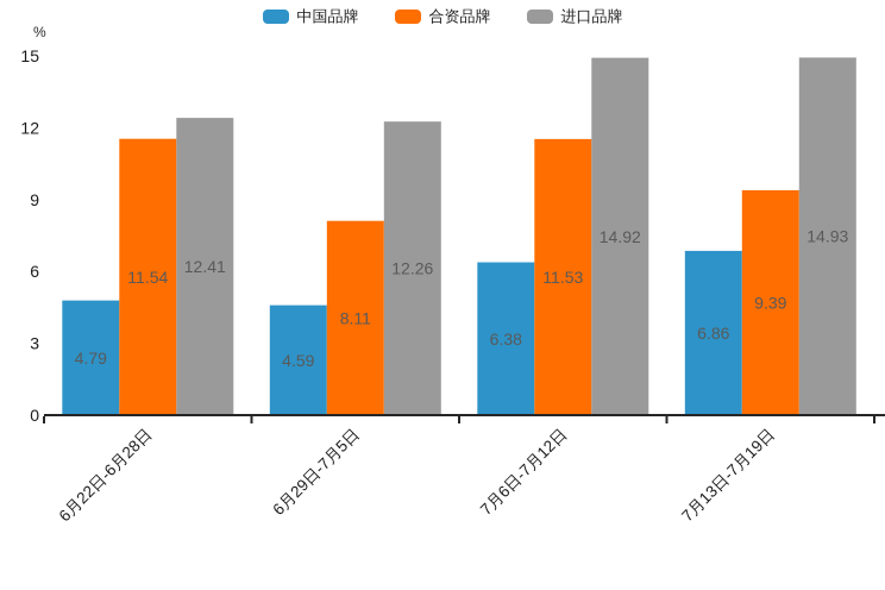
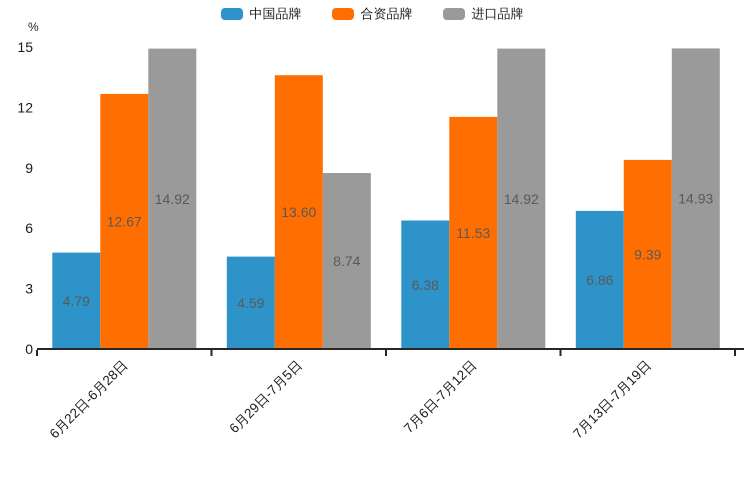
合资品牌/6月22日-6月28日: 11.54 -> 12.67
进口品牌/6月22日-6月28日: 12.41 -> 14.92
合资品牌/6月29日-7月5日: 8.11 -> 13.60
进口品牌/6月29日-7月5日: 12.26 -> 8.74
